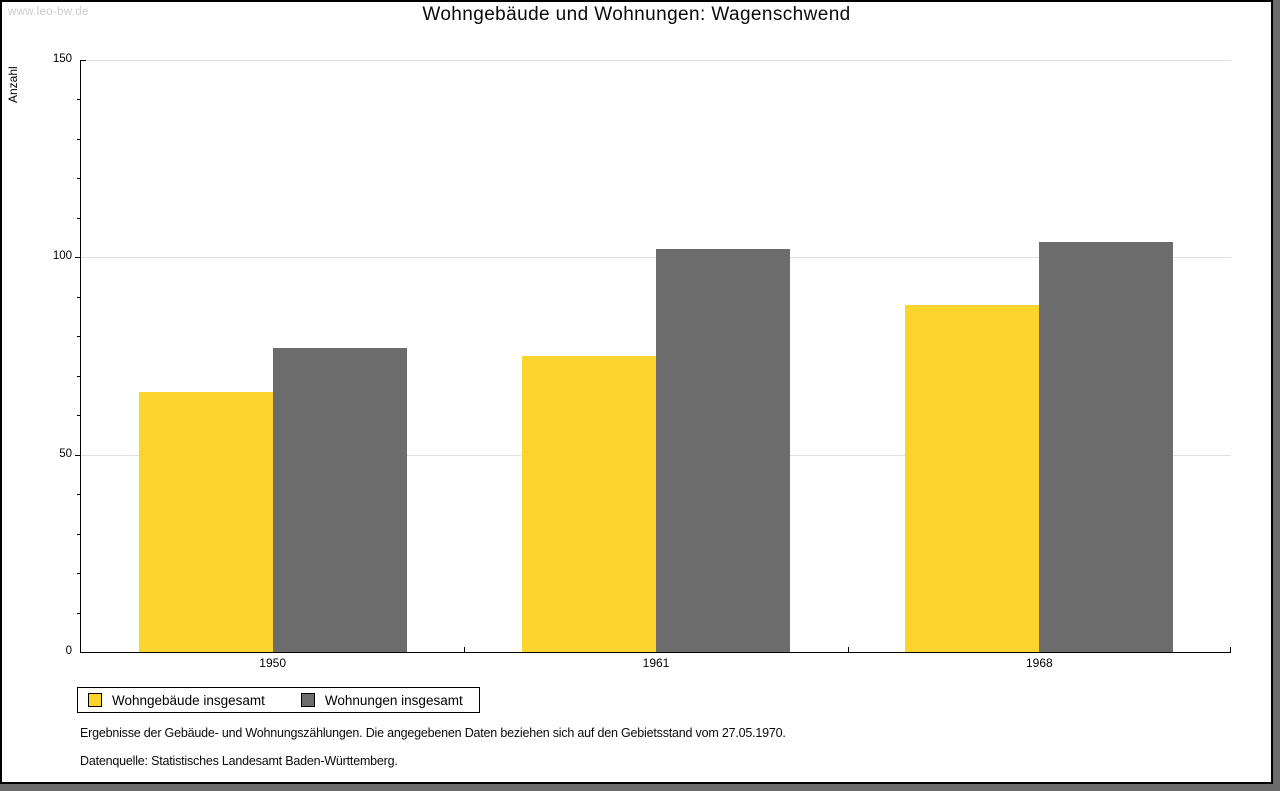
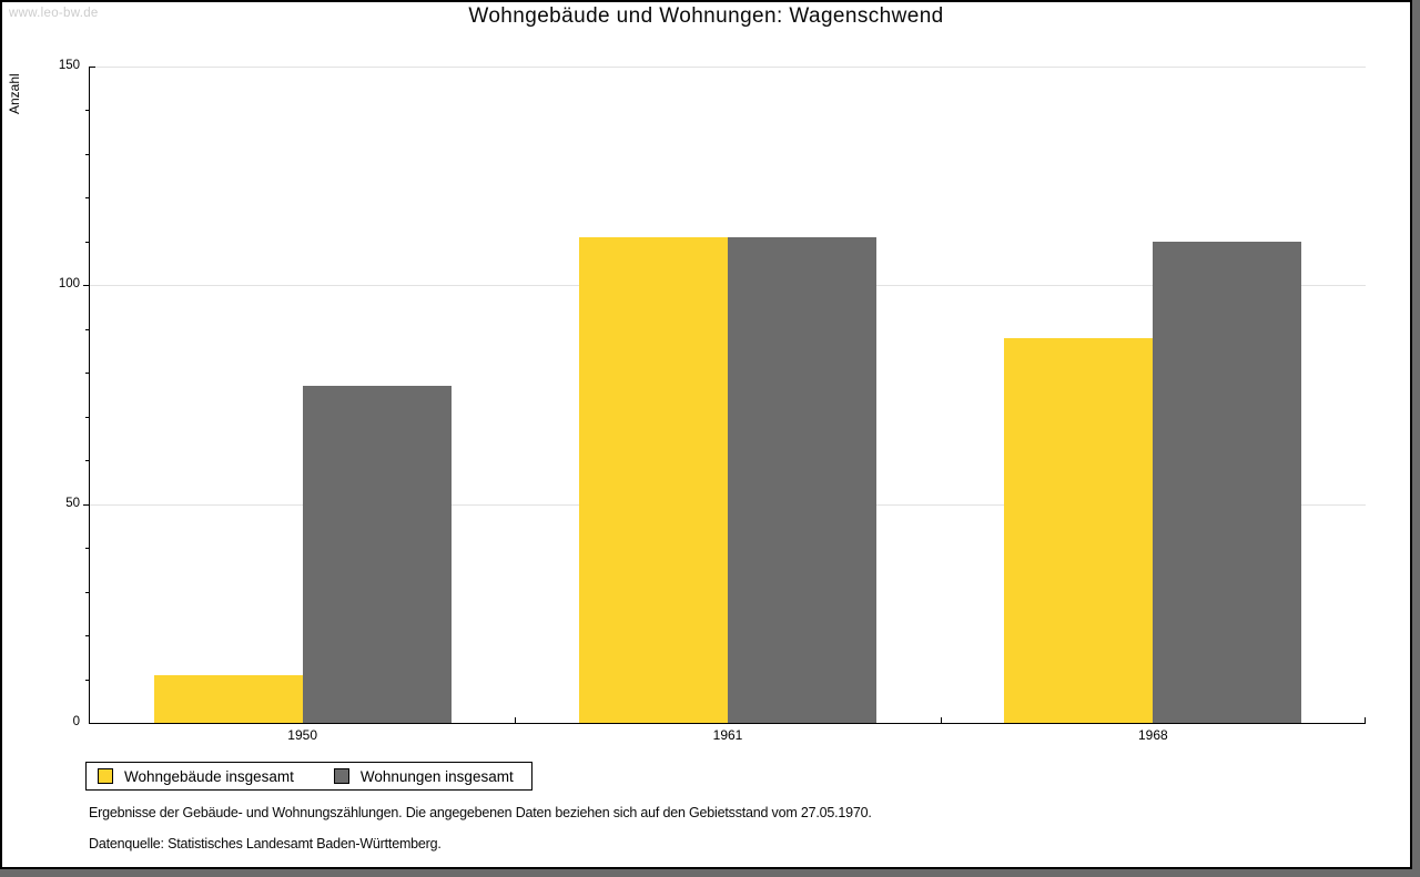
Wohngebäude insgesamt/1950: 66 -> 11
Wohngebäude insgesamt/1961: 75 -> 111
Wohnungen insgesamt/1961: 102 -> 111
Wohnungen insgesamt/1968: 104 -> 110
